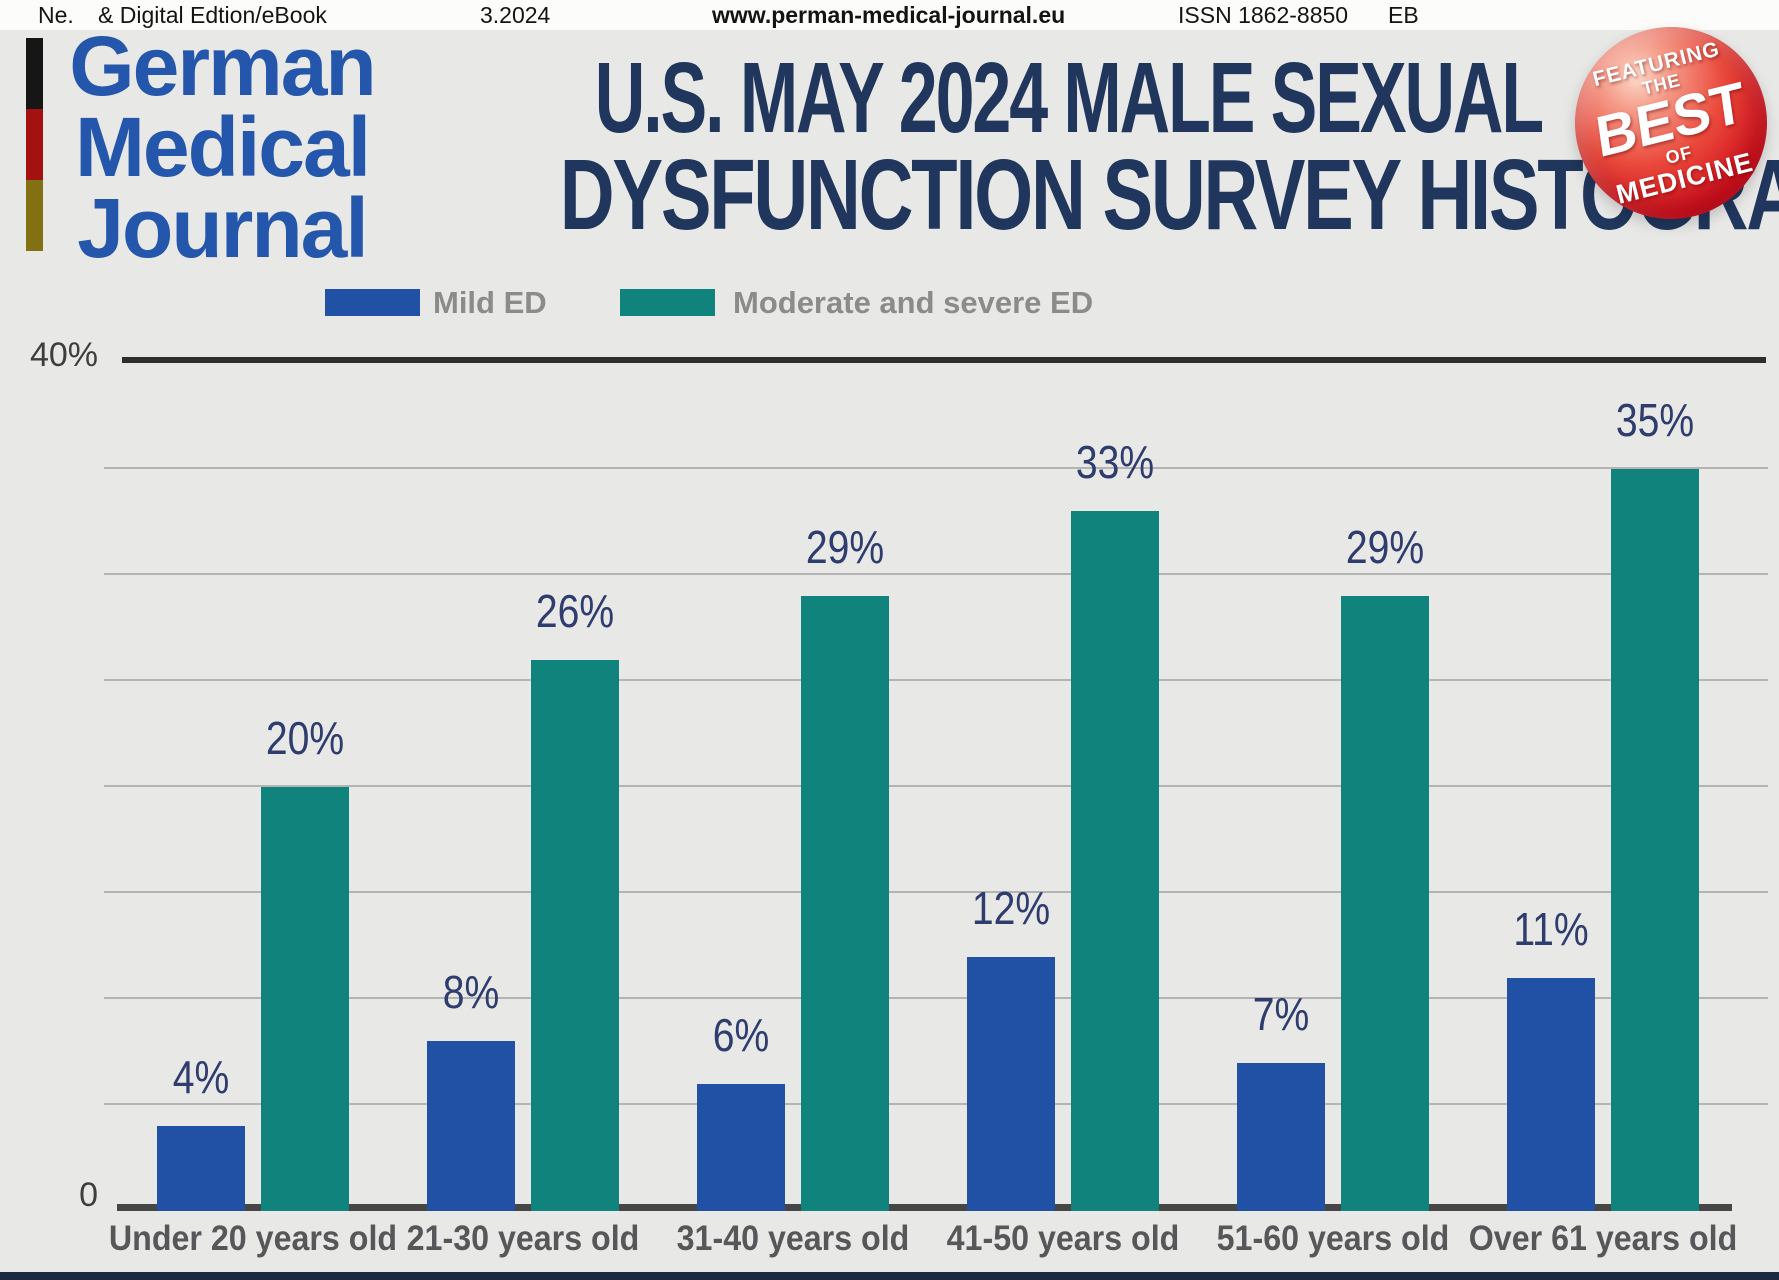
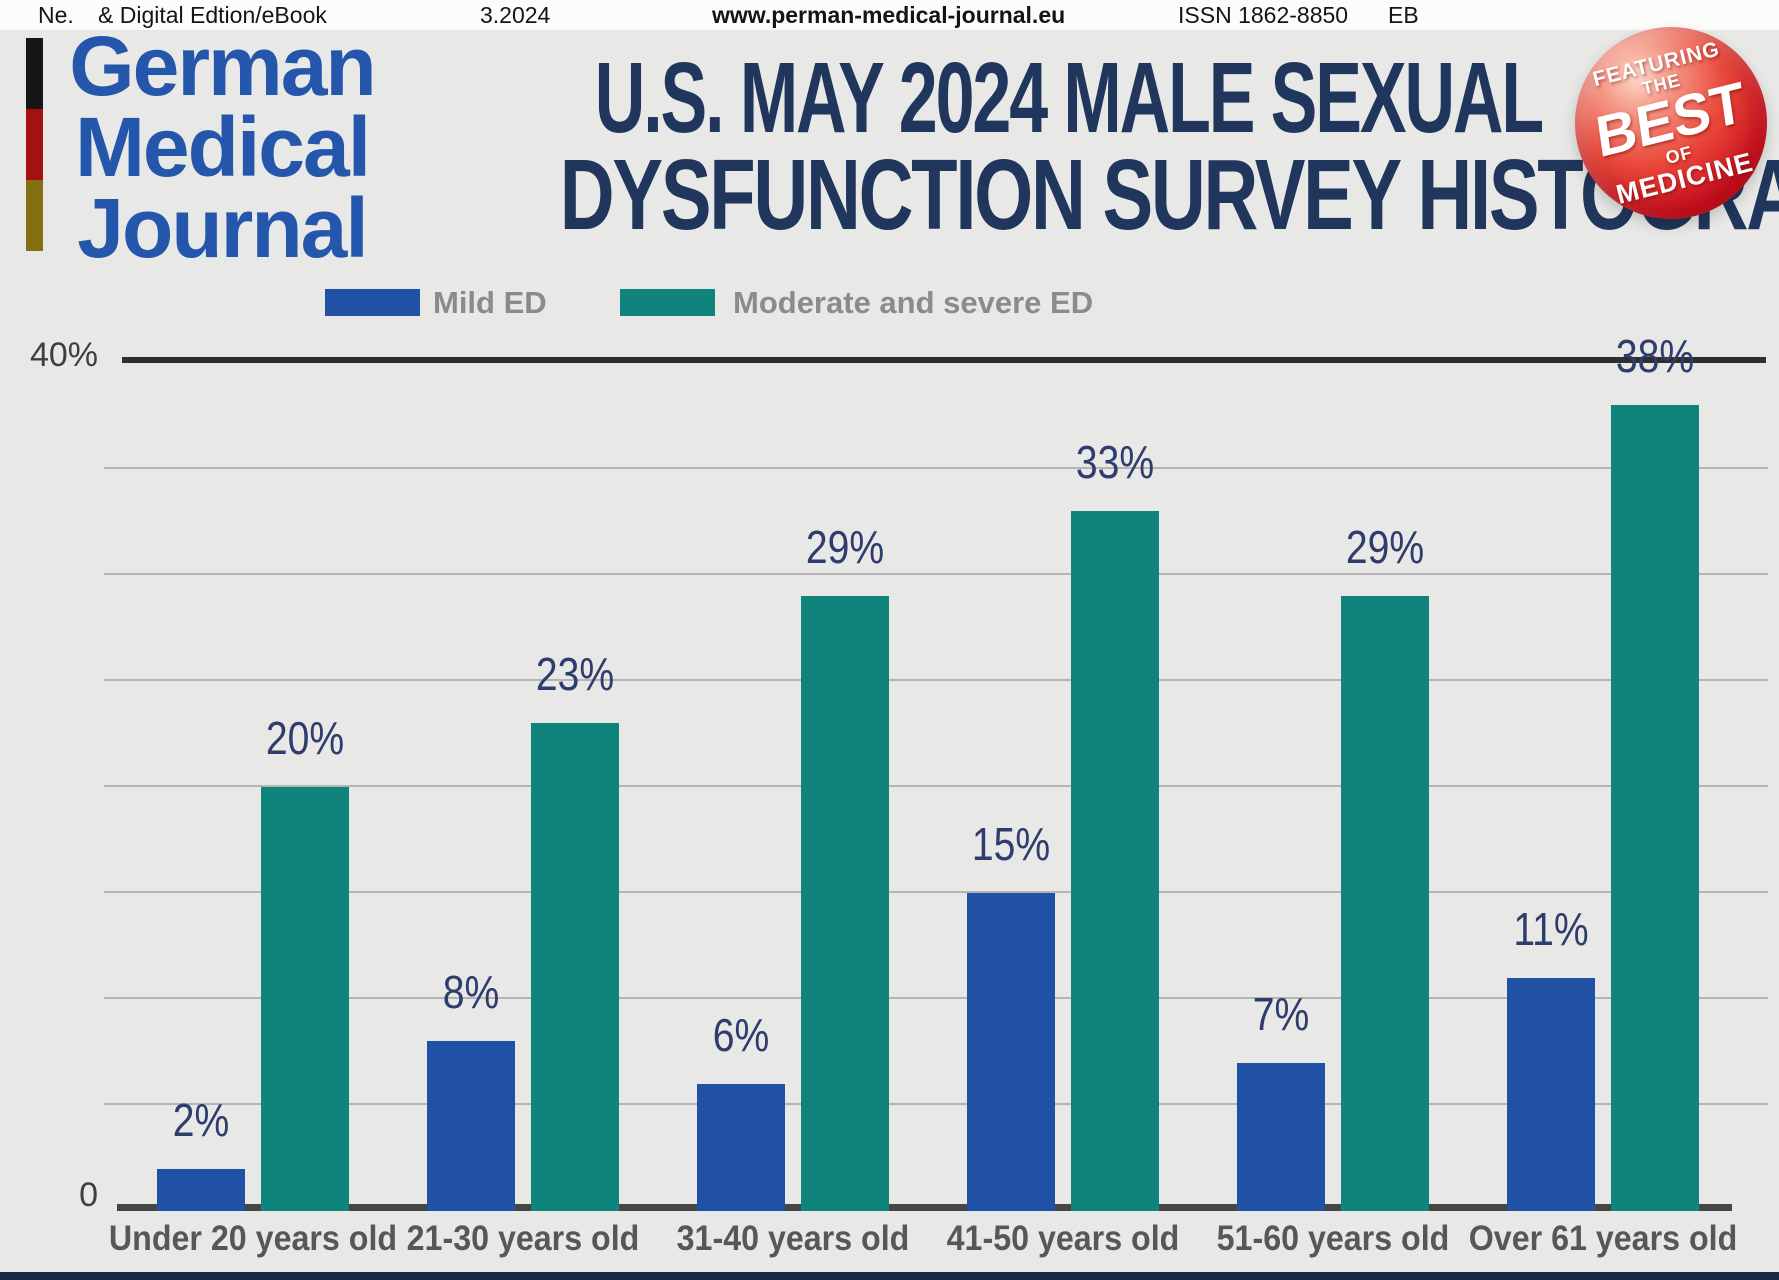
Mild ED/Under 20 years old: 4% -> 2%
Moderate and severe ED/21-30 years old: 26% -> 23%
Mild ED/41-50 years old: 12% -> 15%
Moderate and severe ED/Over 61 years old: 35% -> 38%
